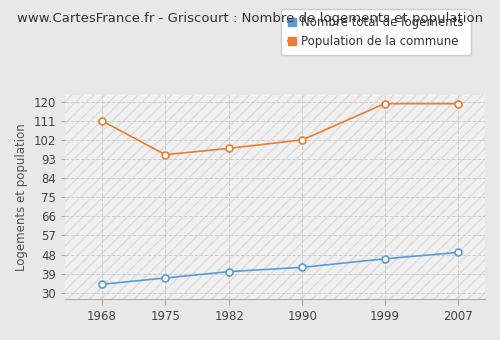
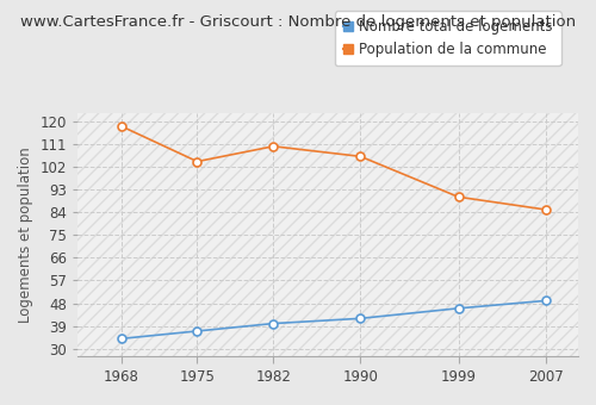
Population de la commune/1968: 111 -> 118
Population de la commune/1975: 95 -> 104
Population de la commune/1982: 98 -> 110
Population de la commune/1990: 102 -> 106
Population de la commune/1999: 119 -> 90
Population de la commune/2007: 119 -> 85
